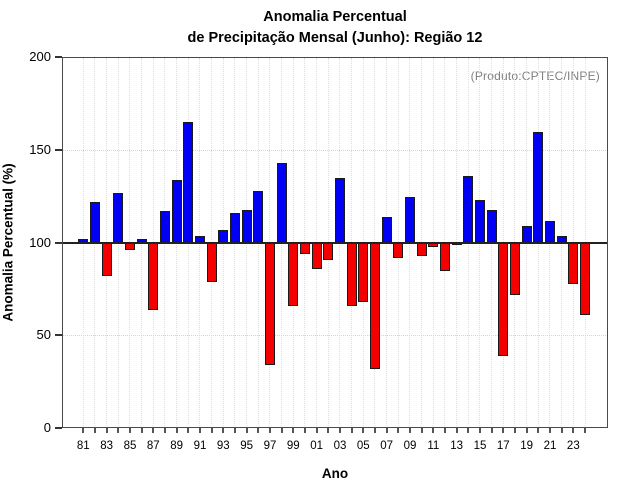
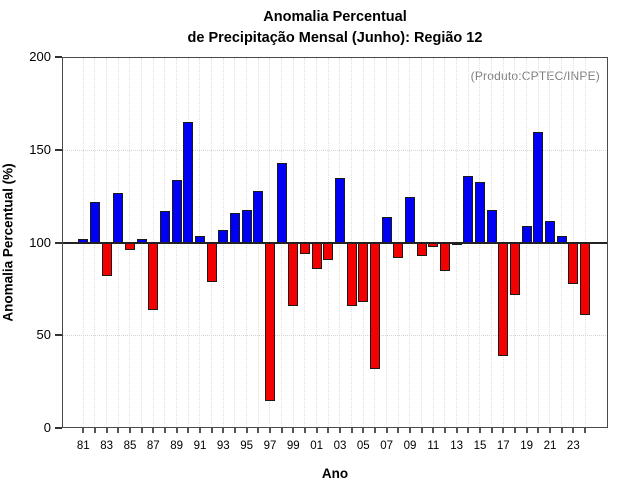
97: 34 -> 15
15: 123 -> 133
